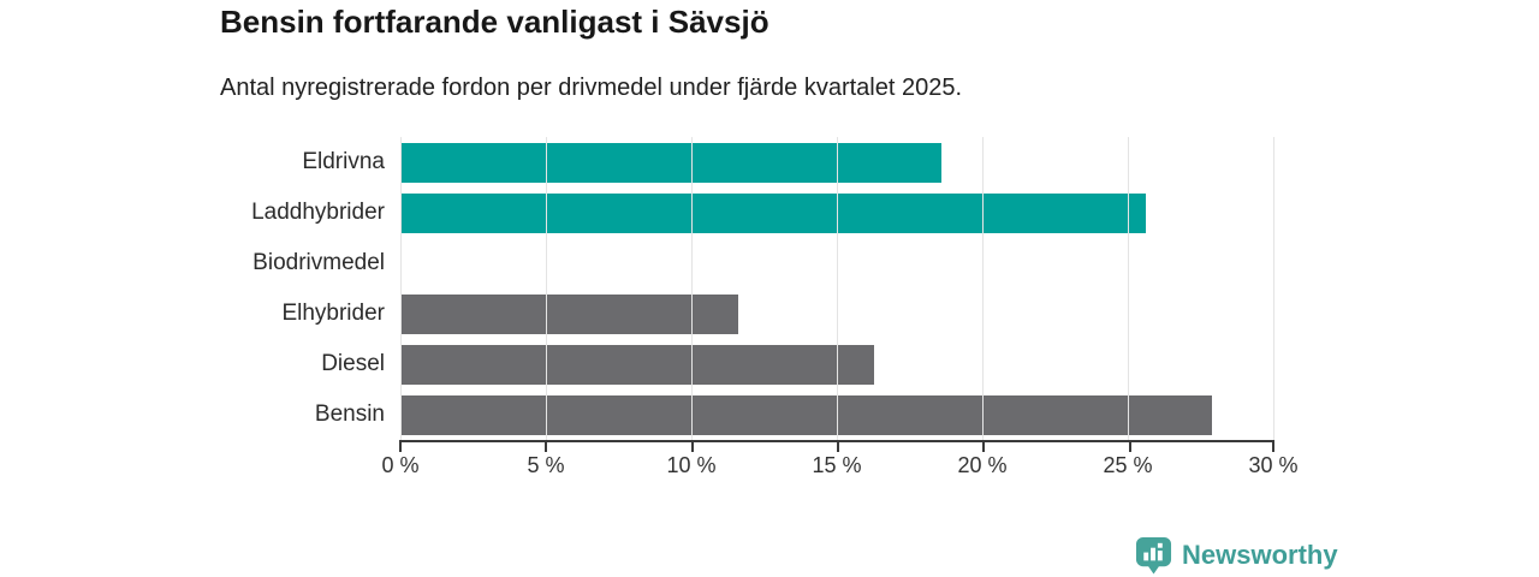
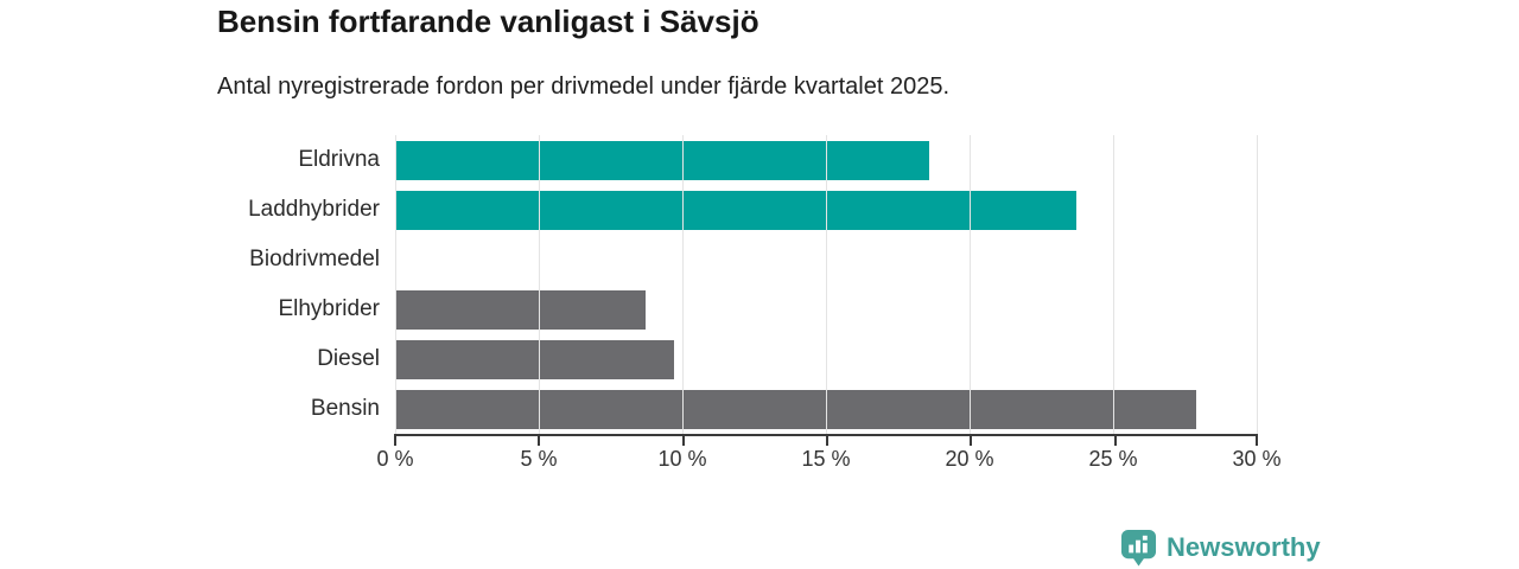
Laddhybrider: 25.6% -> 23.7%
Elhybrider: 11.6% -> 8.7%
Diesel: 16.3% -> 9.7%
